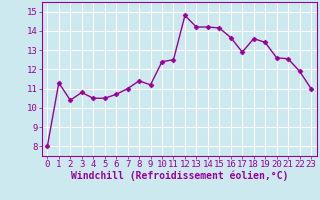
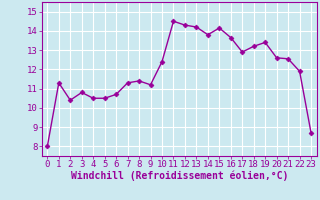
7: 11.0 -> 11.3
11: 12.5 -> 14.5
12: 14.8 -> 14.3
14: 14.2 -> 13.8
18: 13.6 -> 13.2
23: 11.0 -> 8.7
